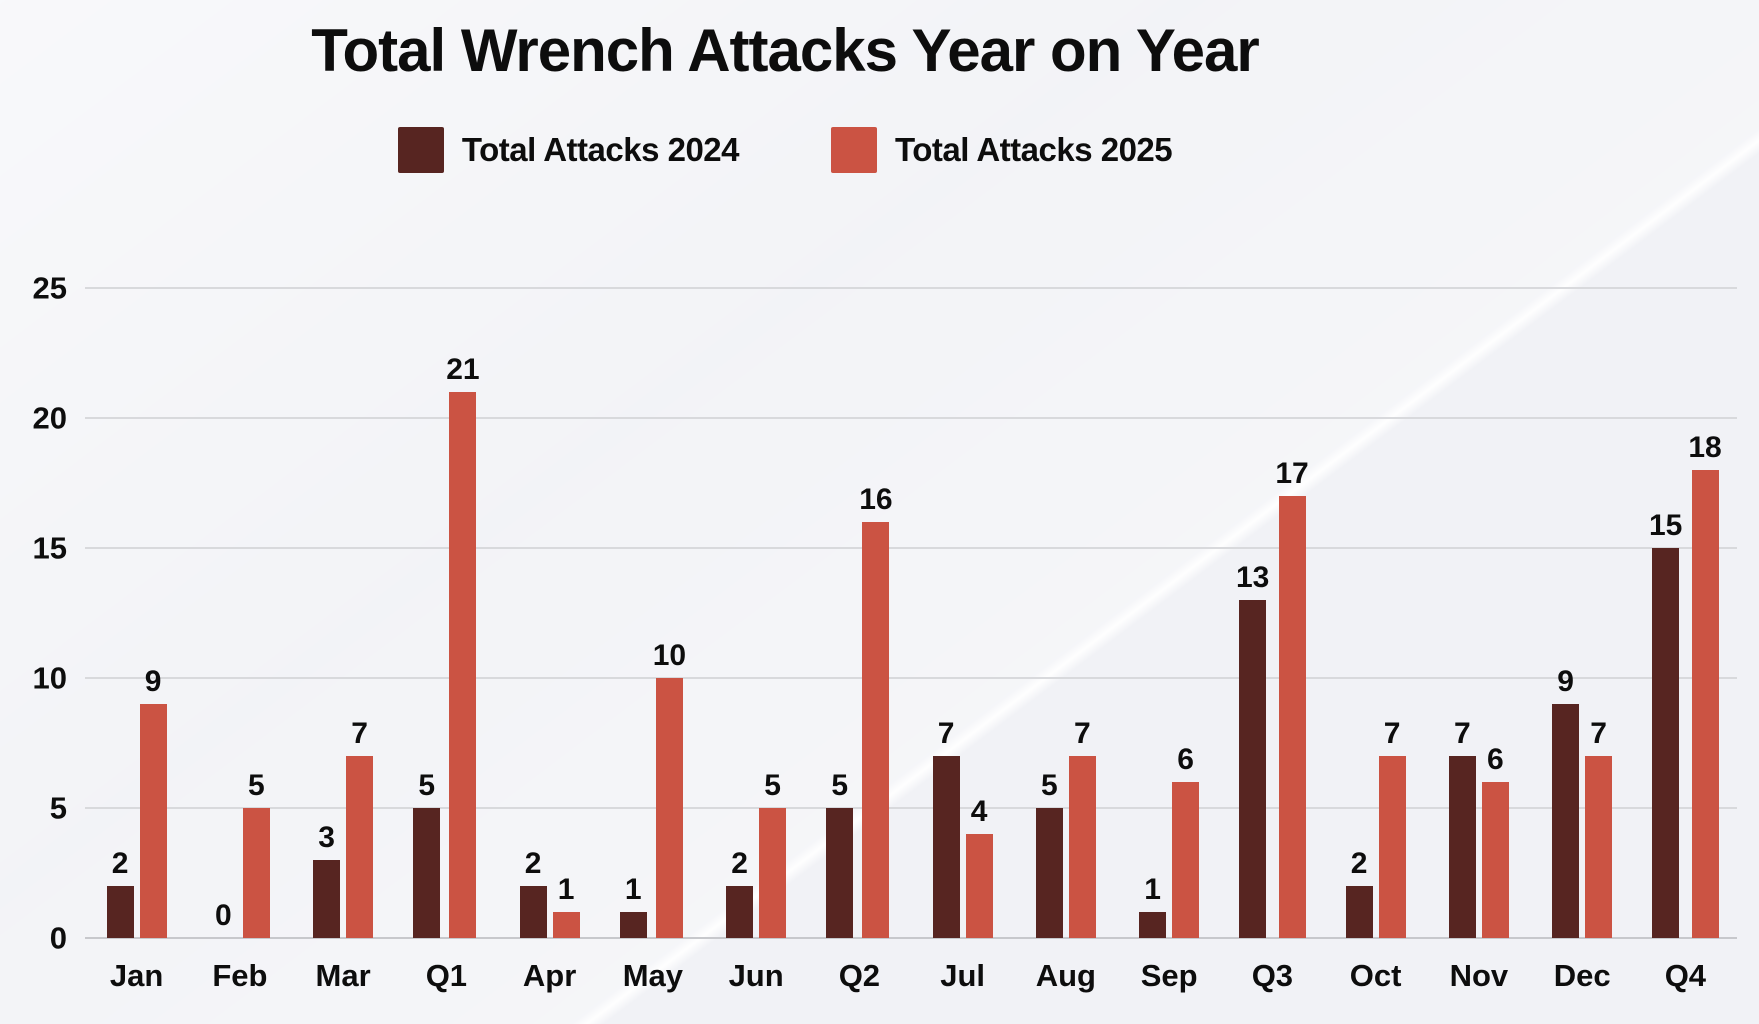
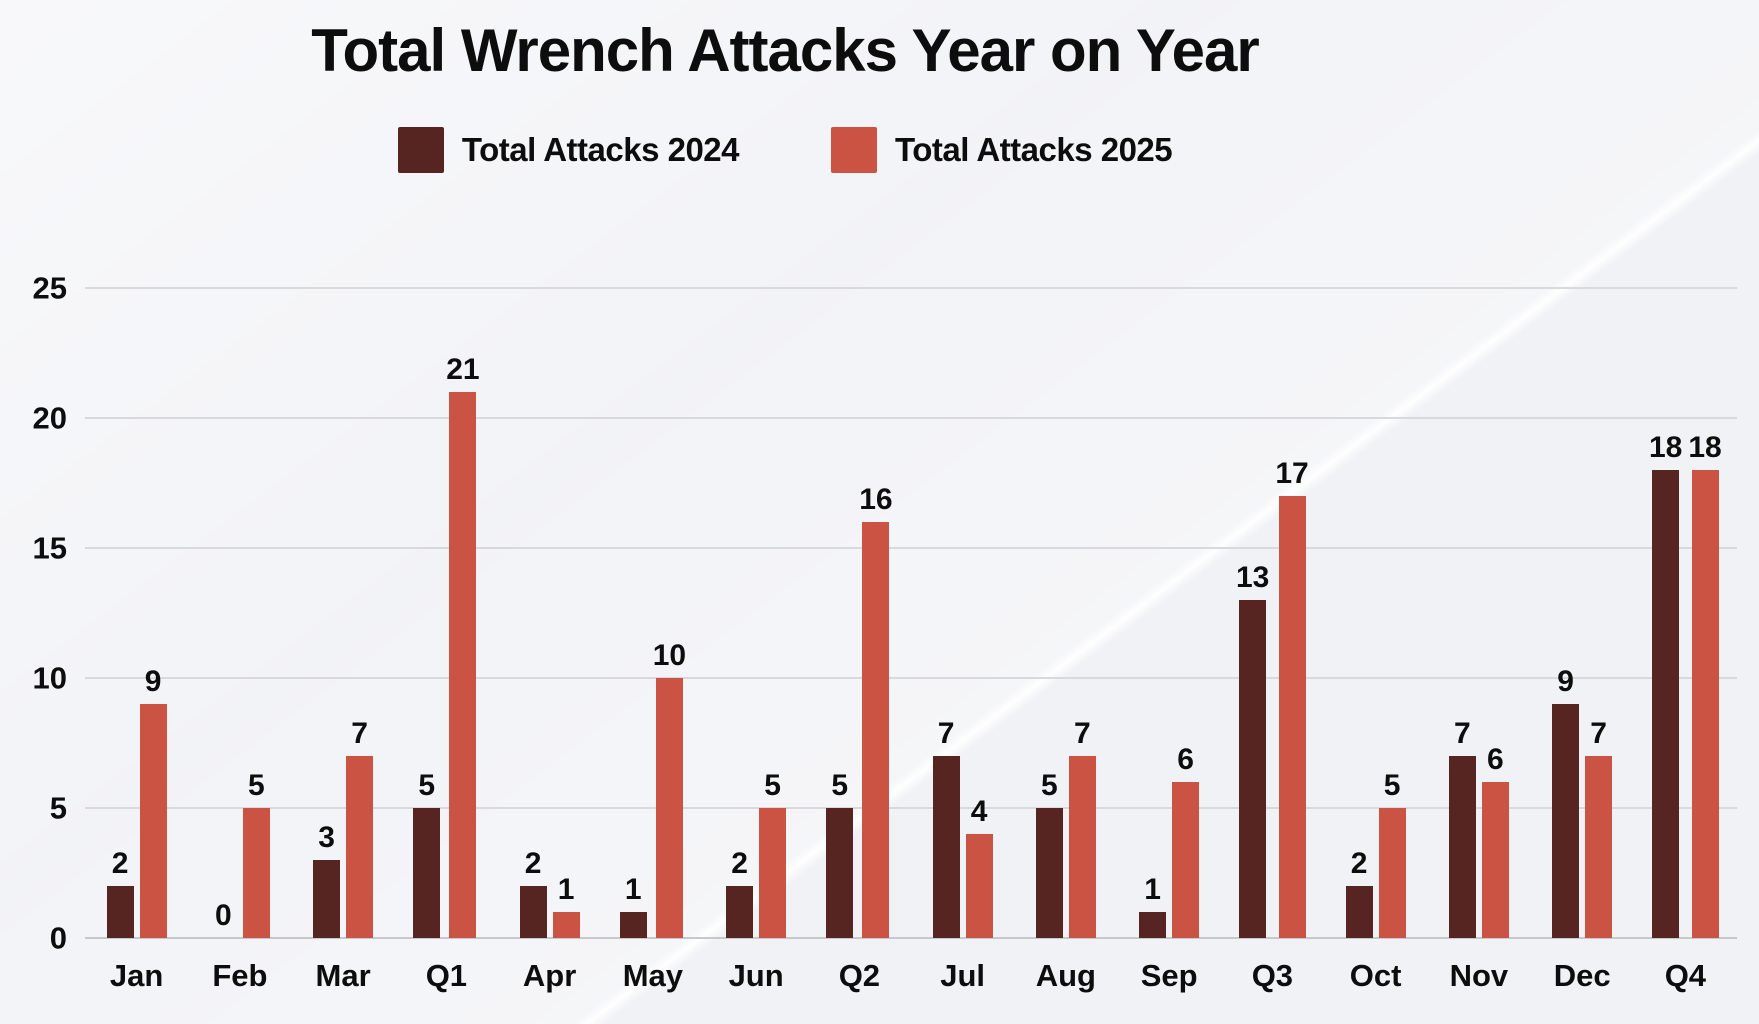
Total Attacks 2025/Oct: 7 -> 5
Total Attacks 2024/Q4: 15 -> 18
